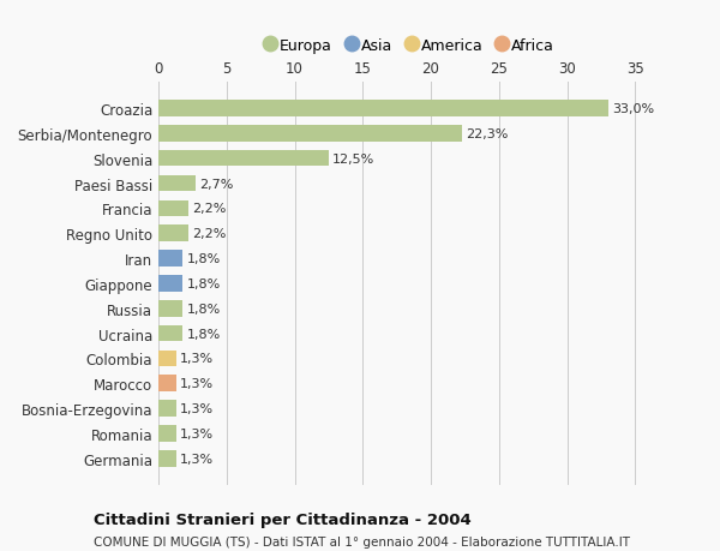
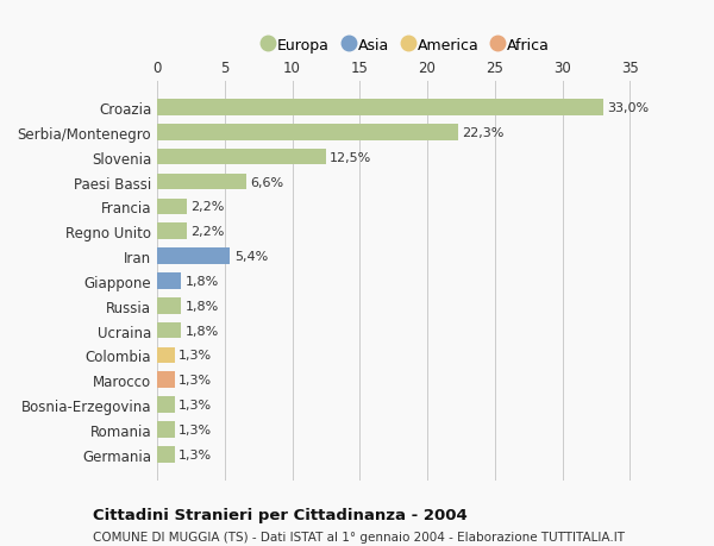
Paesi Bassi: 2,7% -> 6,6%
Iran: 1,8% -> 5,4%
